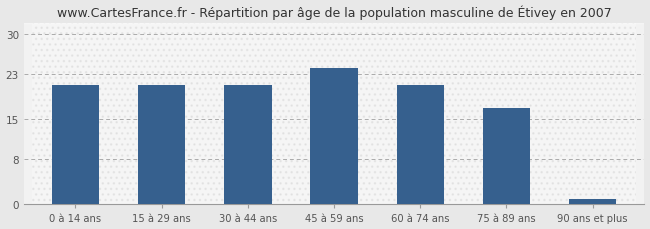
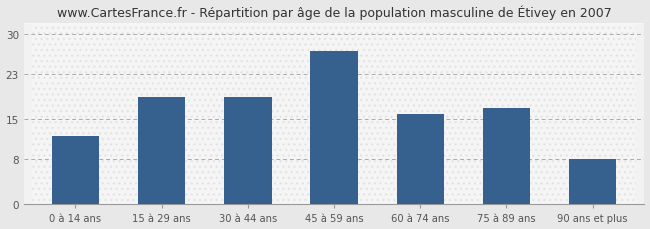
0 à 14 ans: 21 -> 12
15 à 29 ans: 21 -> 19
30 à 44 ans: 21 -> 19
45 à 59 ans: 24 -> 27
60 à 74 ans: 21 -> 16
90 ans et plus: 1 -> 8
